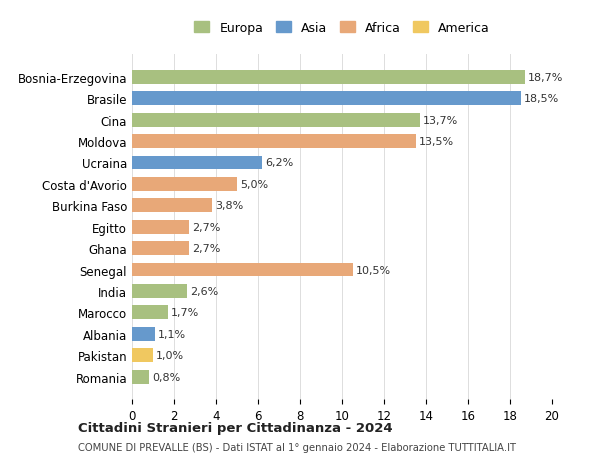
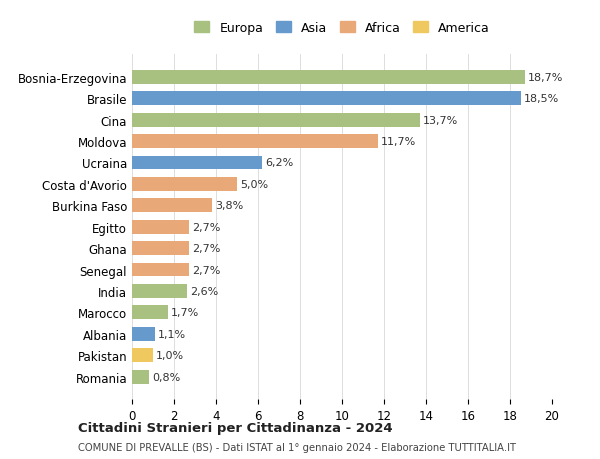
Moldova: 13,5% -> 11,7%
Senegal: 10,5% -> 2,7%
